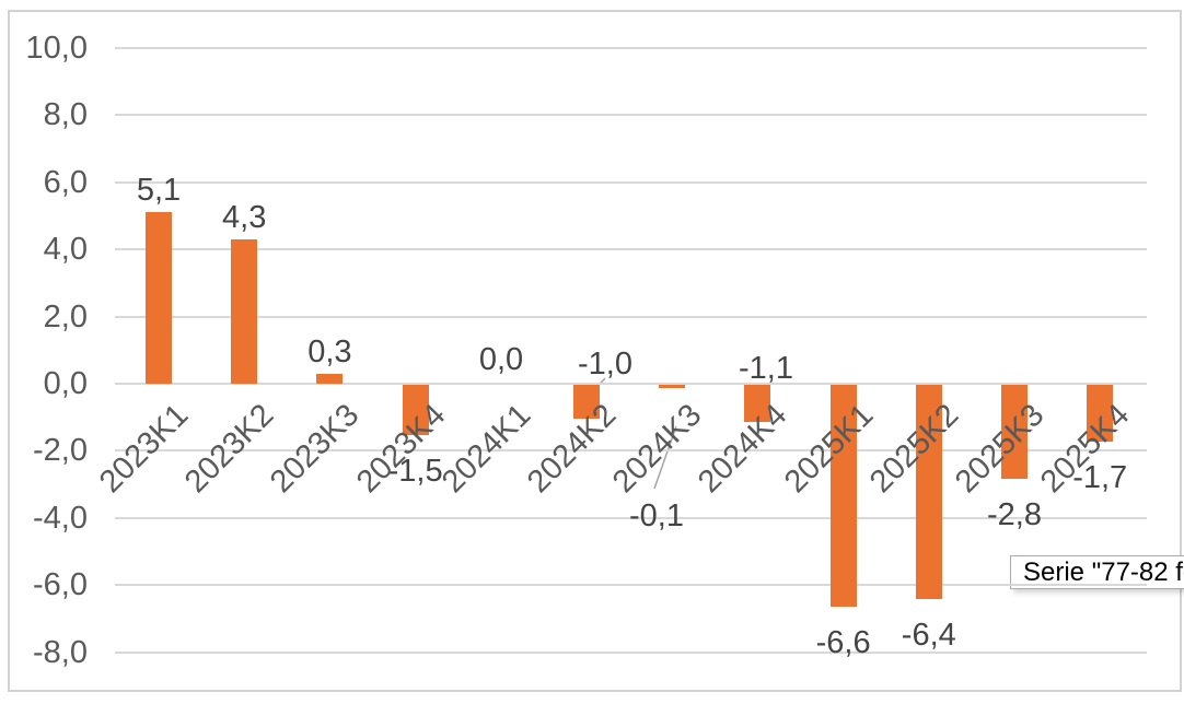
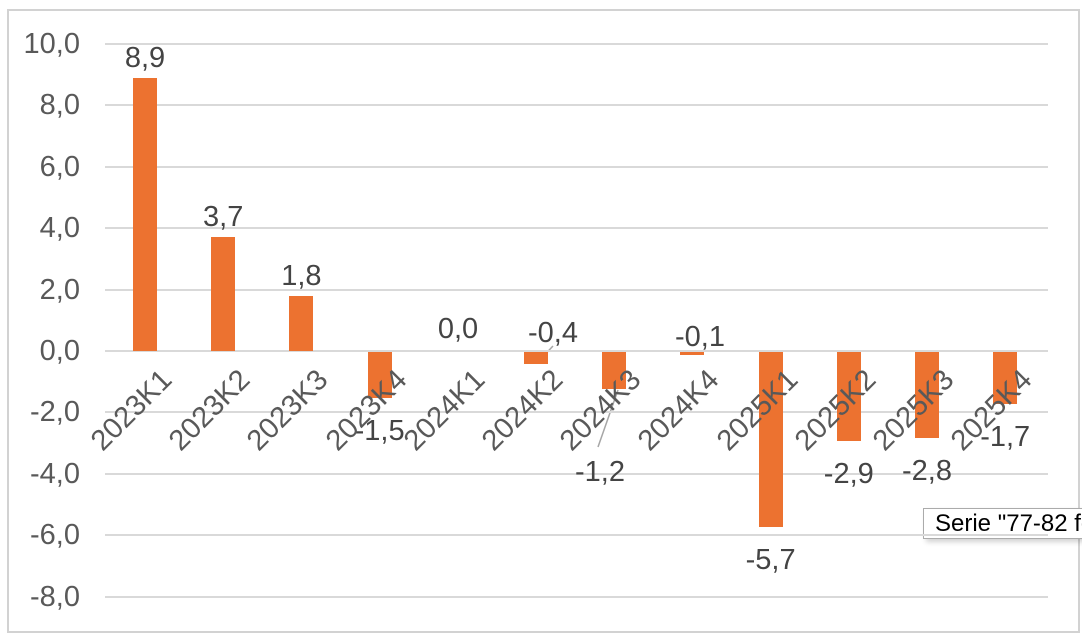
2023K1: 5,1 -> 8,9
2023K2: 4,3 -> 3,7
2023K3: 0,3 -> 1,8
2024K2: -1,0 -> -0,4
2024K3: -0,1 -> -1,2
2024K4: -1,1 -> -0,1
2025K1: -6,6 -> -5,7
2025K2: -6,4 -> -2,9
